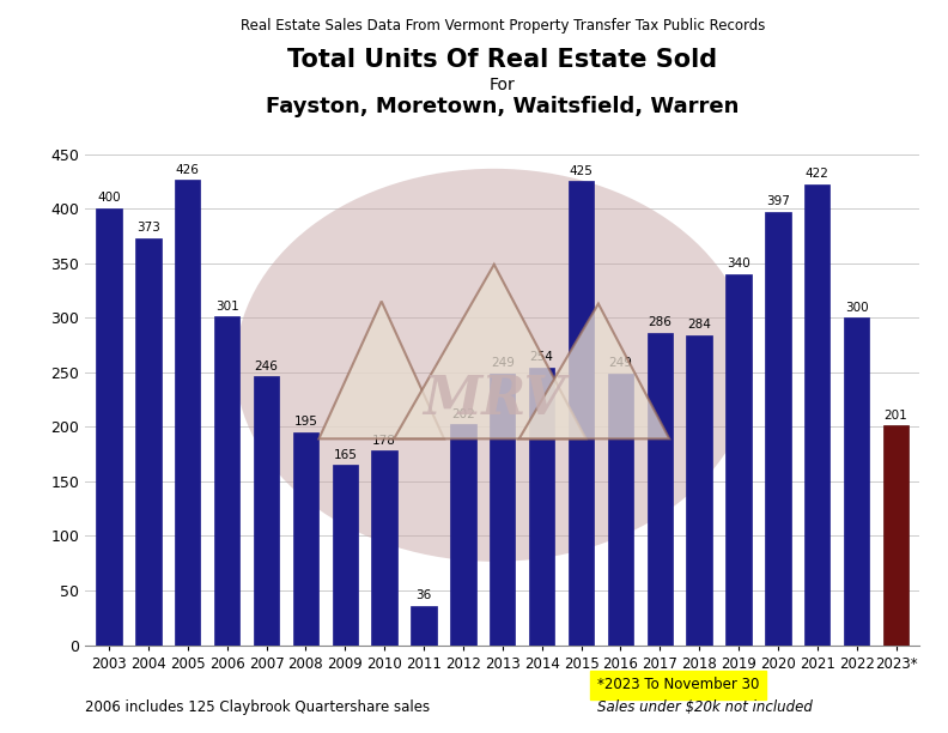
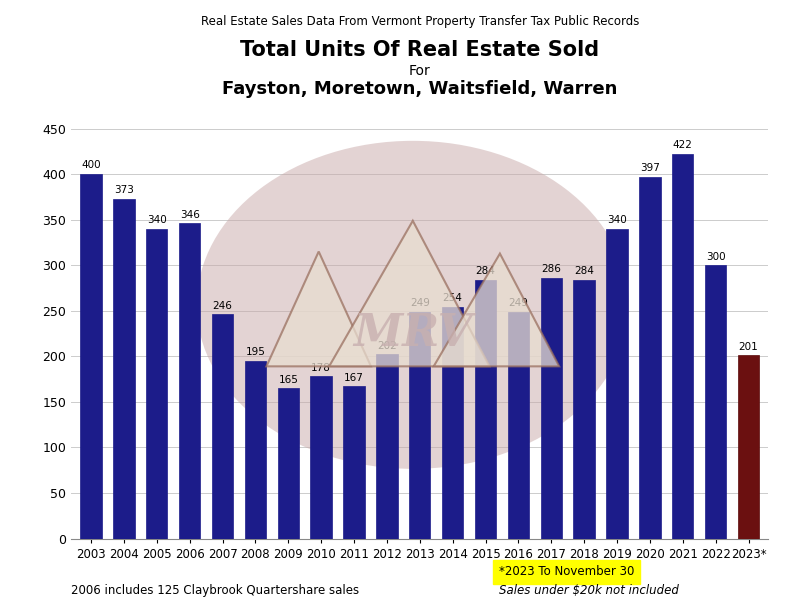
2005: 426 -> 340
2006: 301 -> 346
2011: 36 -> 167
2015: 425 -> 284
